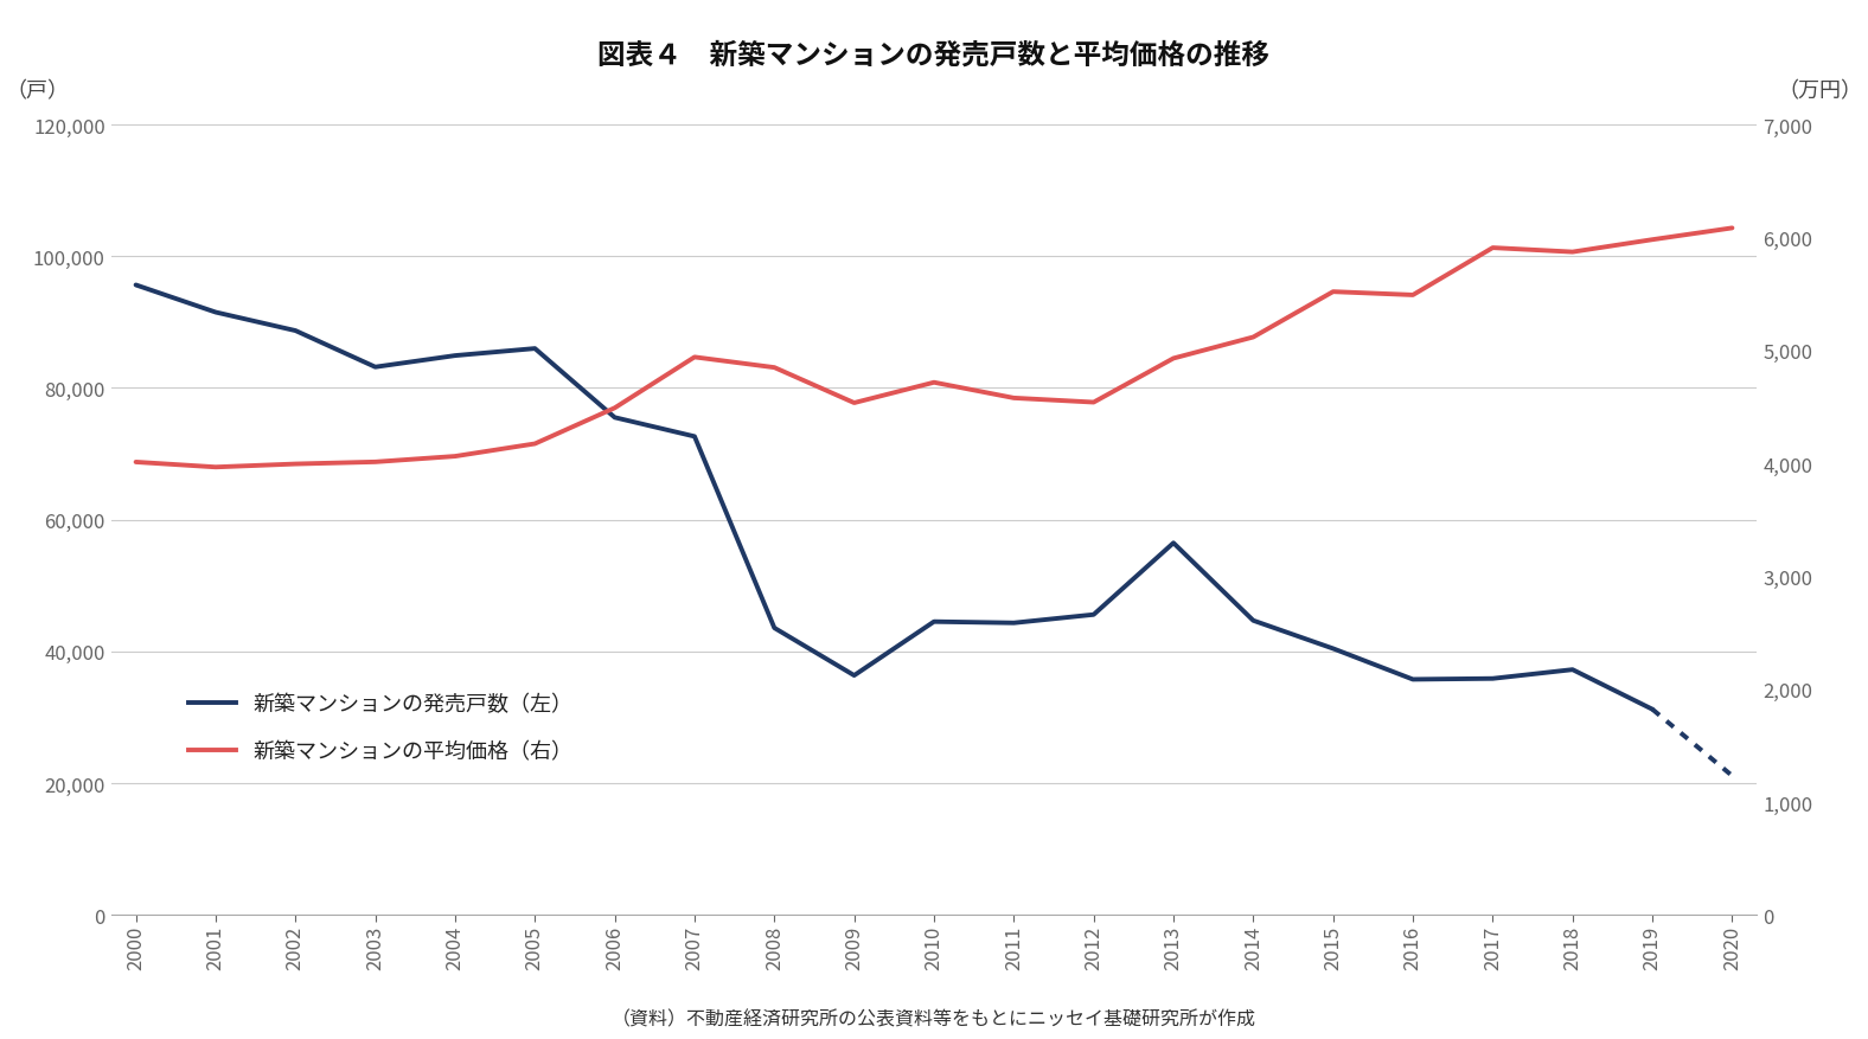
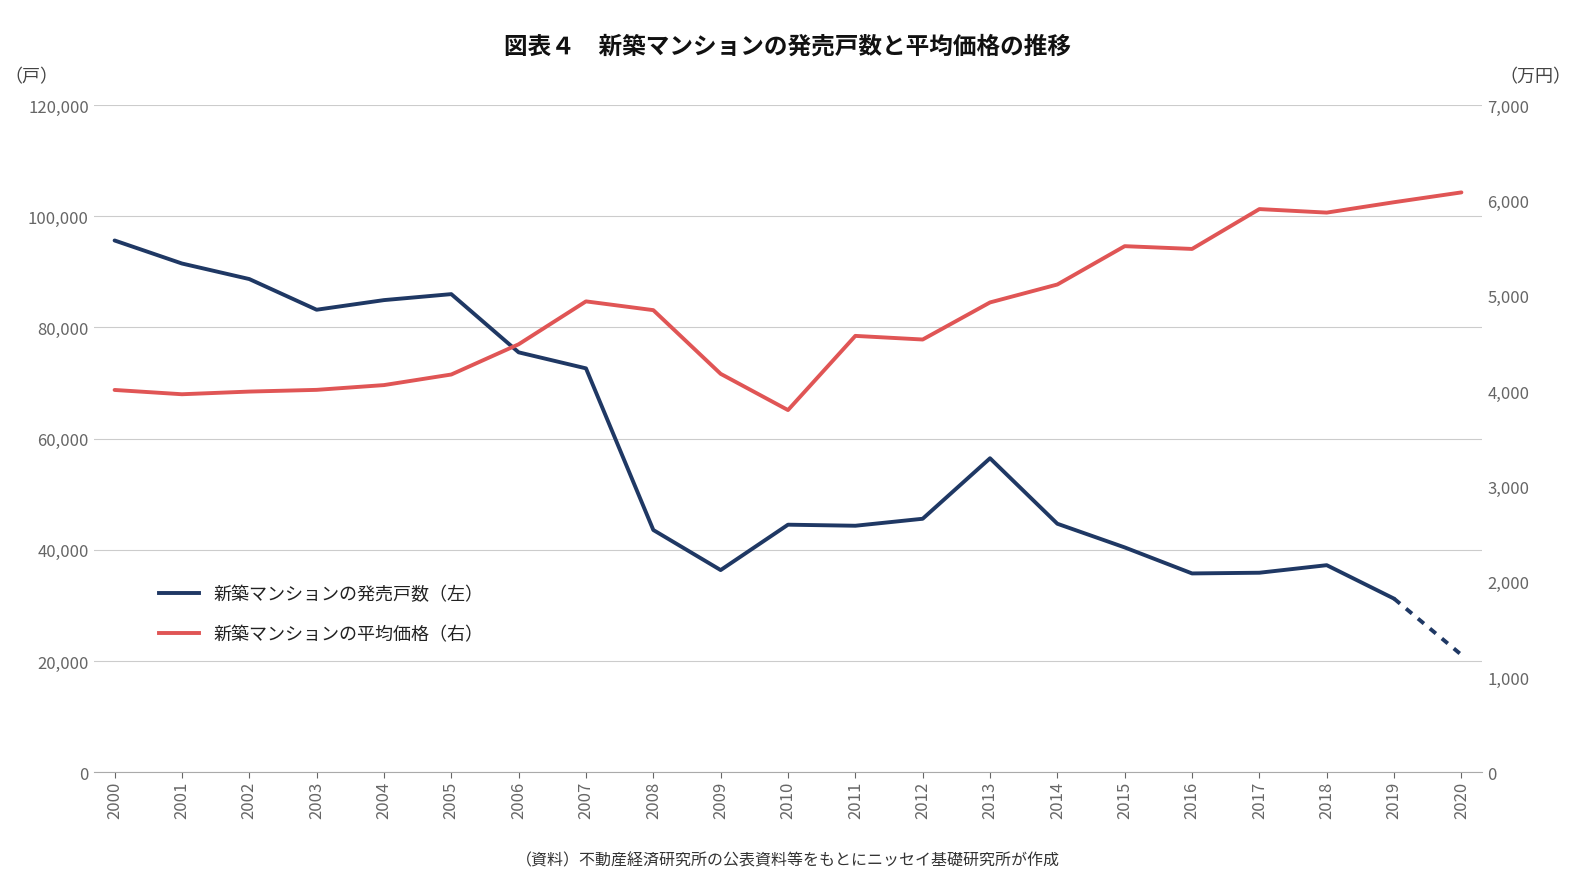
新築マンションの平均価格（右）/2009: 4,540 -> 4,180
新築マンションの平均価格（右）/2010: 4,720 -> 3,800
